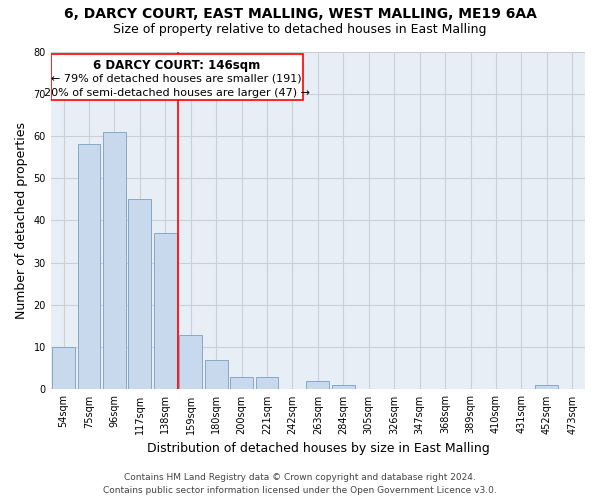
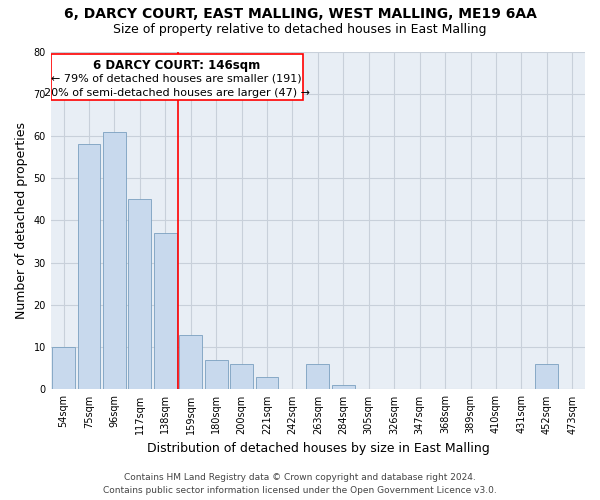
200sqm: 3 -> 6
263sqm: 2 -> 6
452sqm: 1 -> 6
